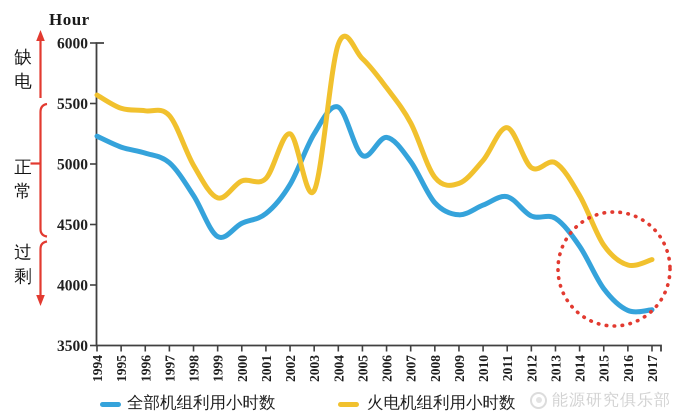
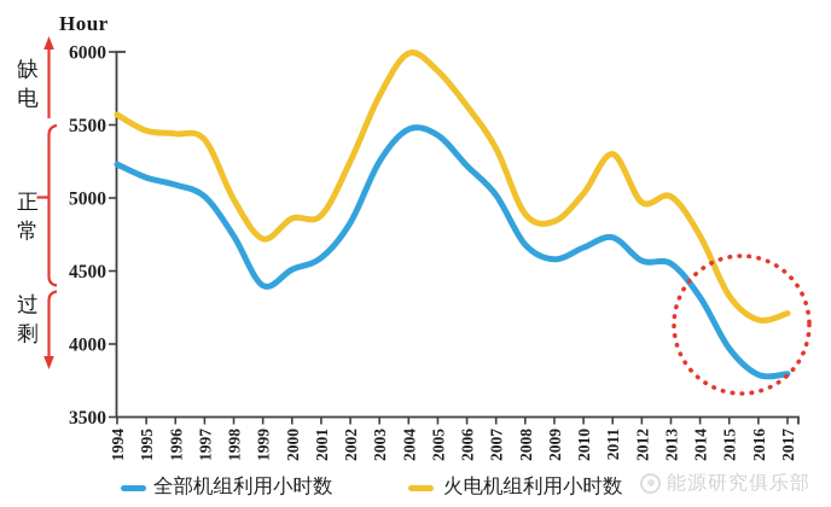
火电机组利用小时数/2003: 4780 -> 5700
全部机组利用小时数/2005: 5070 -> 5430
